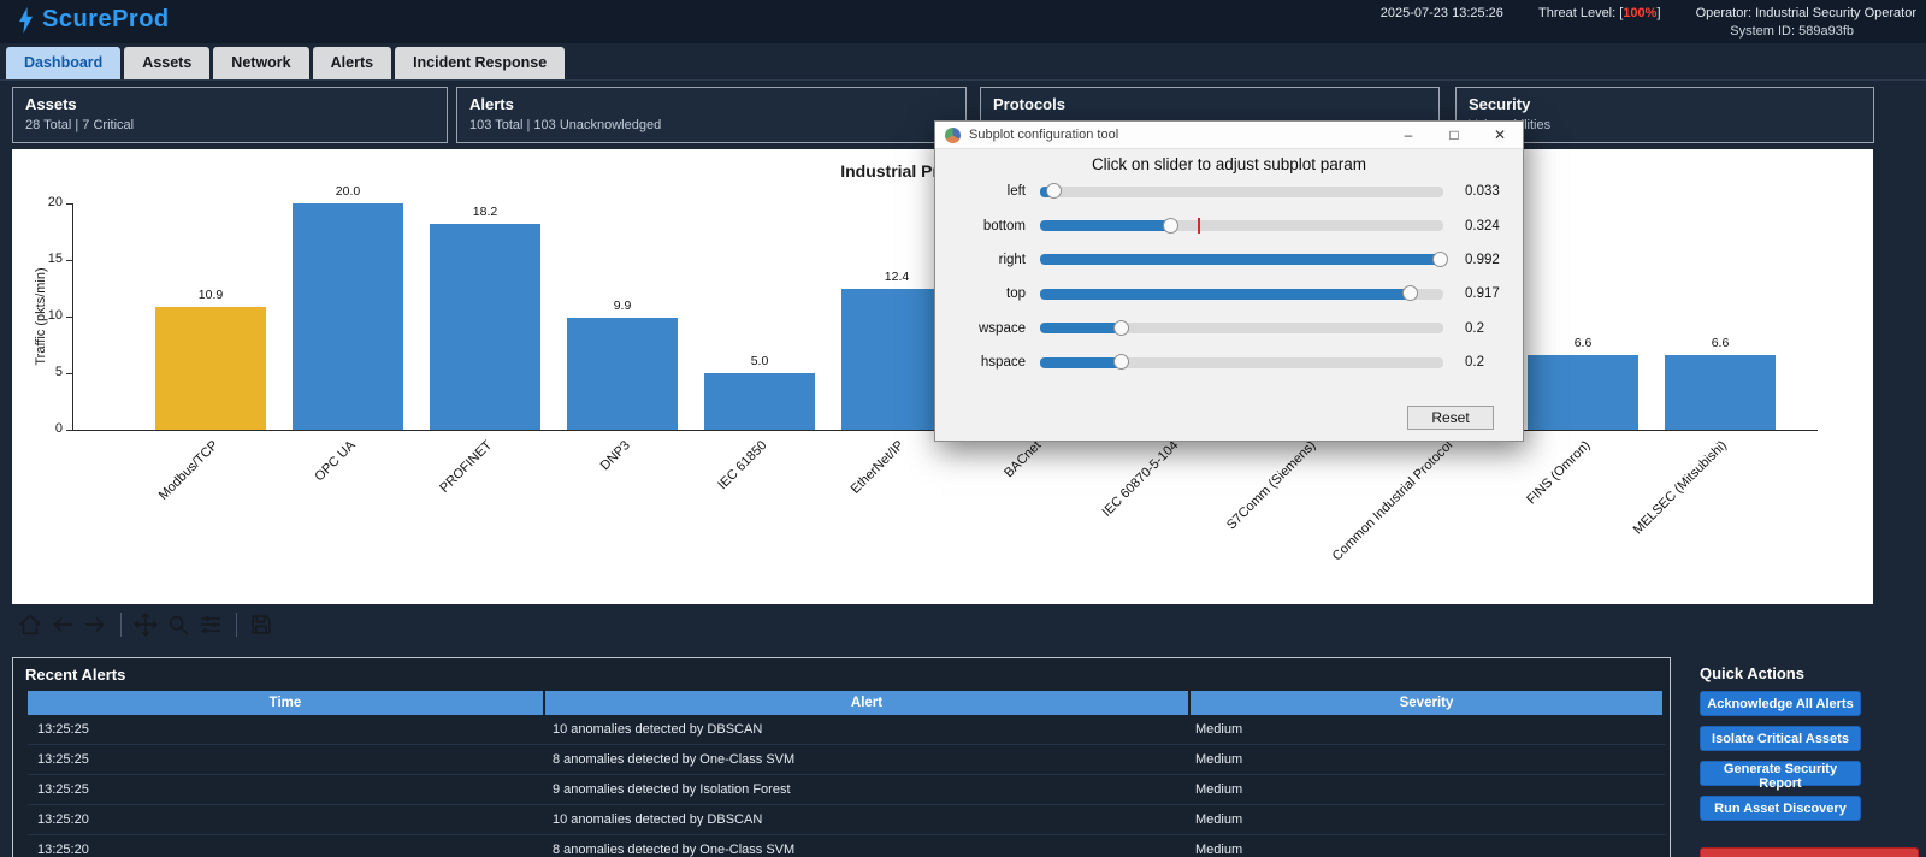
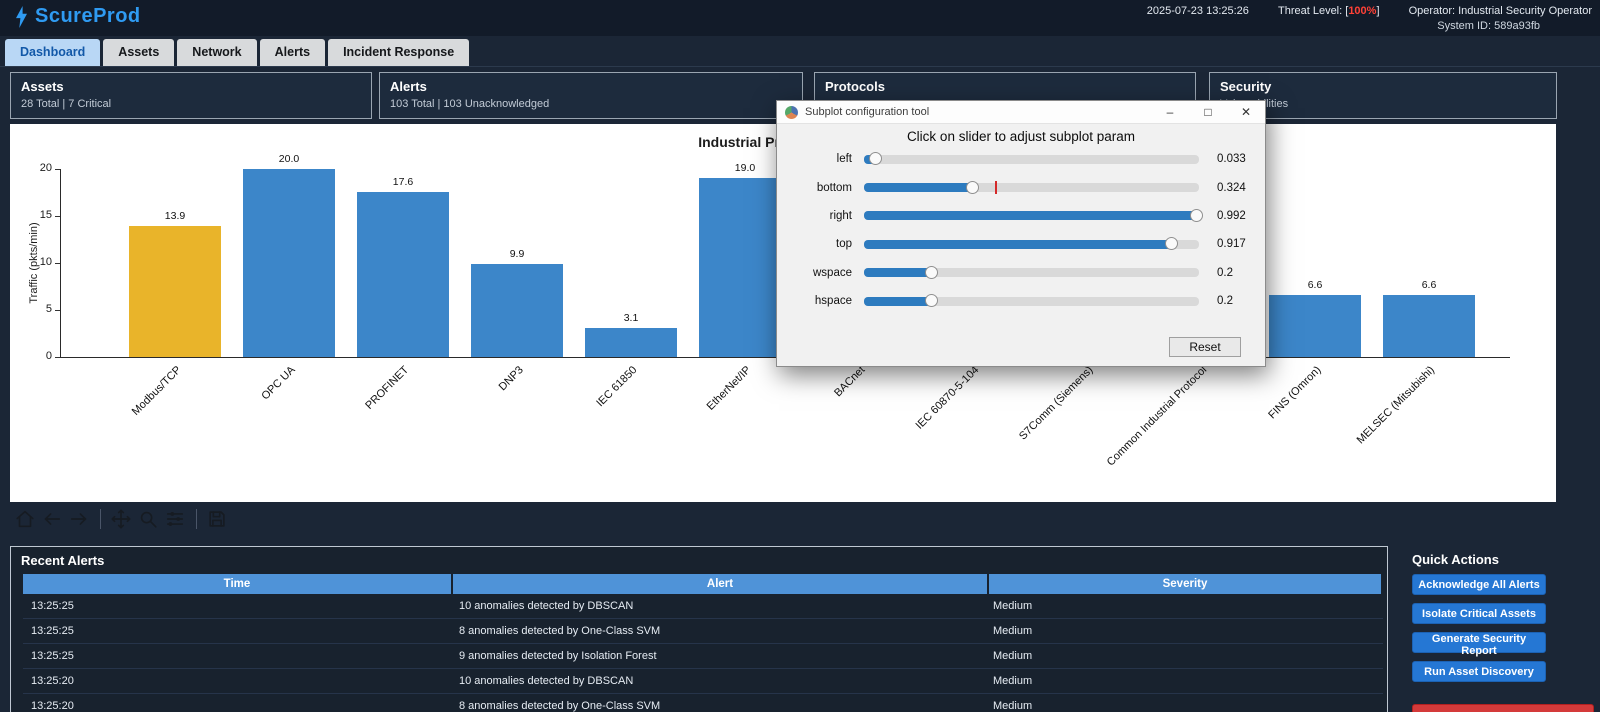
Modbus/TCP: 10.9 -> 13.9
PROFINET: 18.2 -> 17.6
IEC 61850: 5.0 -> 3.1
EtherNet/IP: 12.4 -> 19.0
